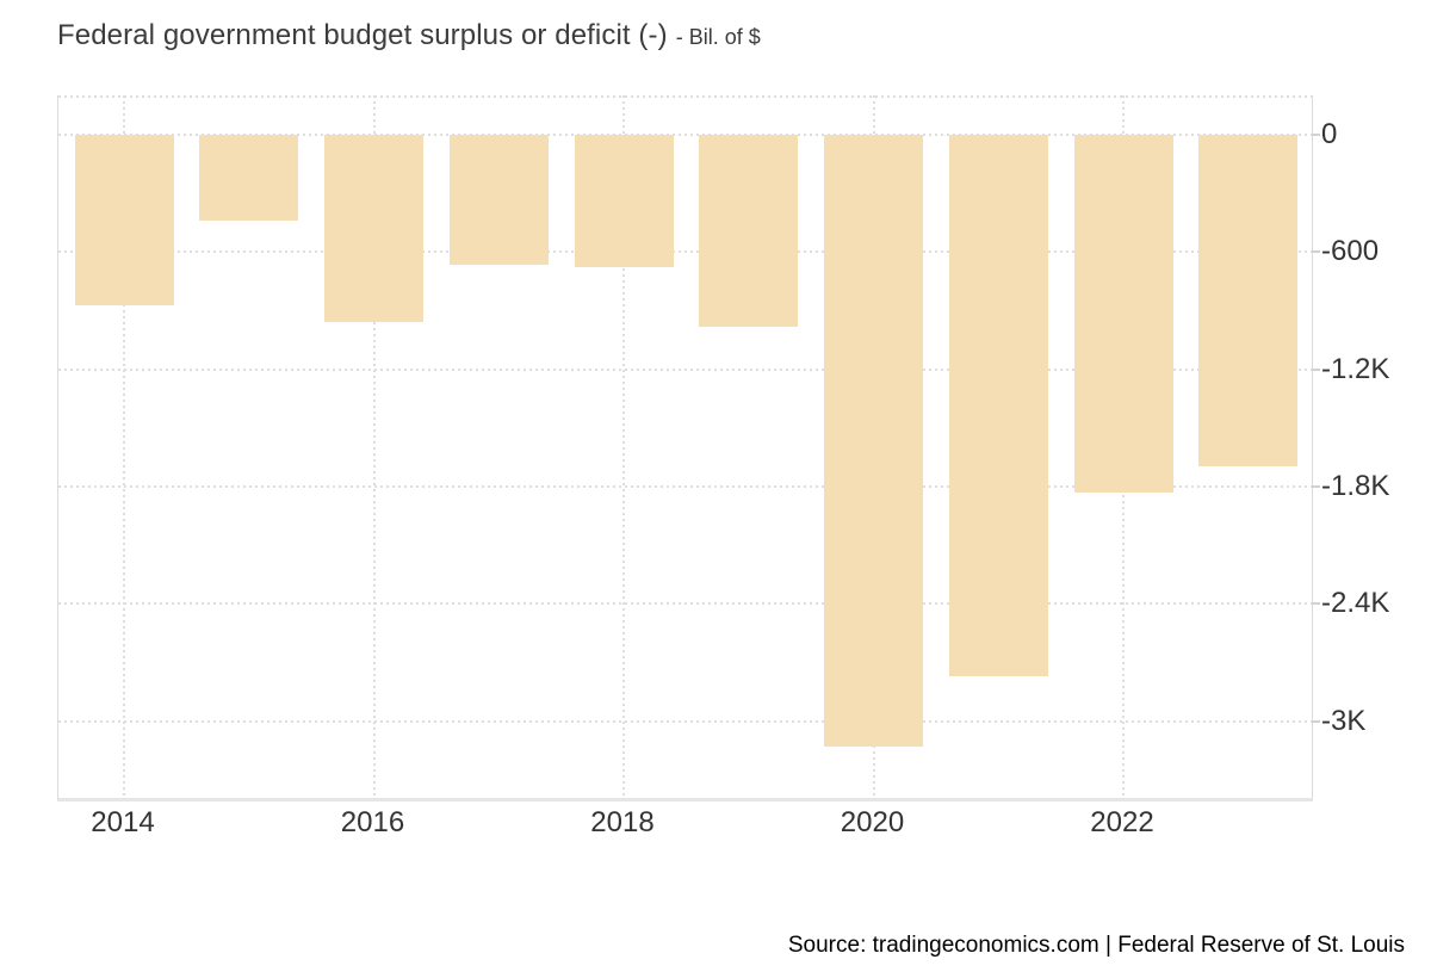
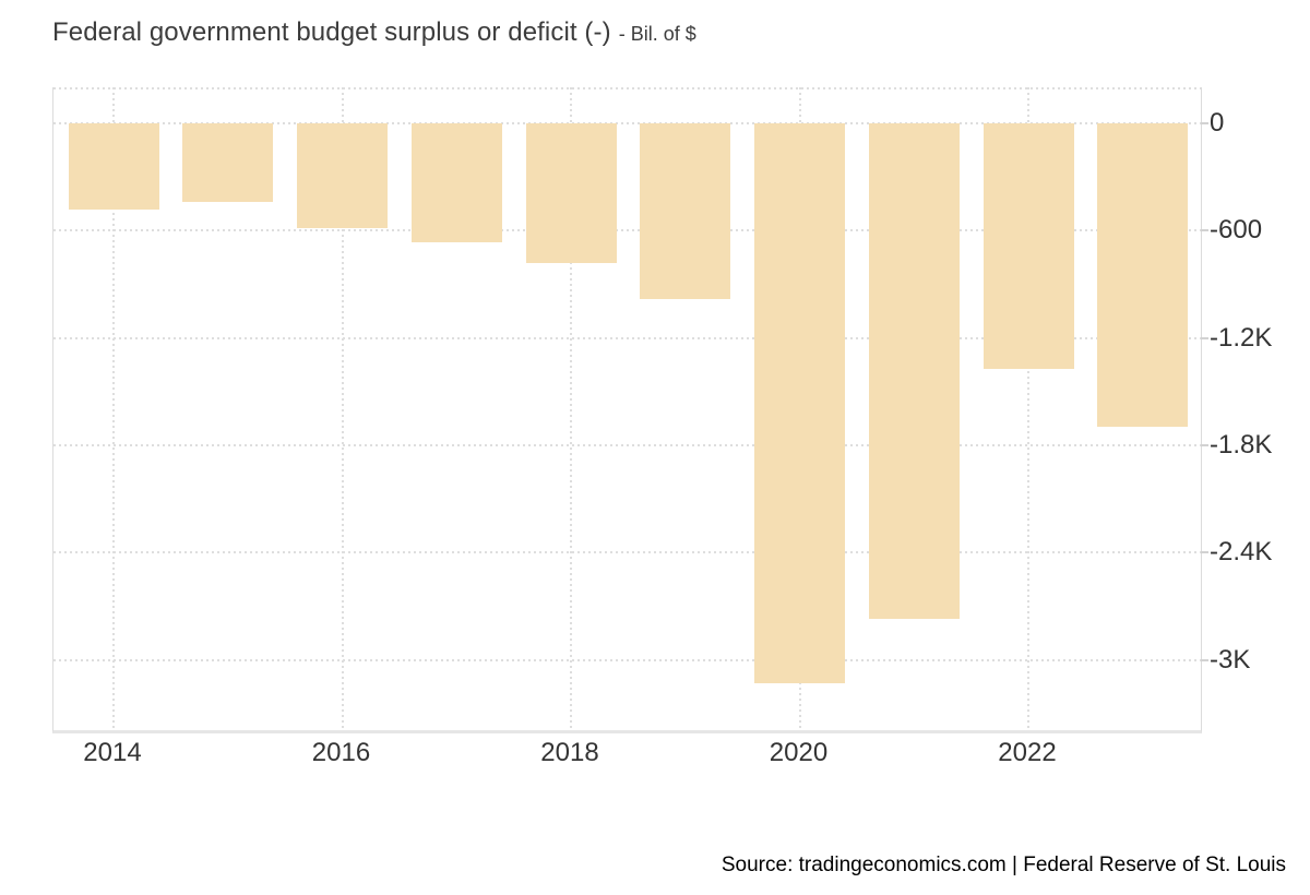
2014: -0.87K -> -0.48K
2016: -0.96K -> -0.58K
2018: -0.68K -> -0.78K
2022: -1.83K -> -1.38K
